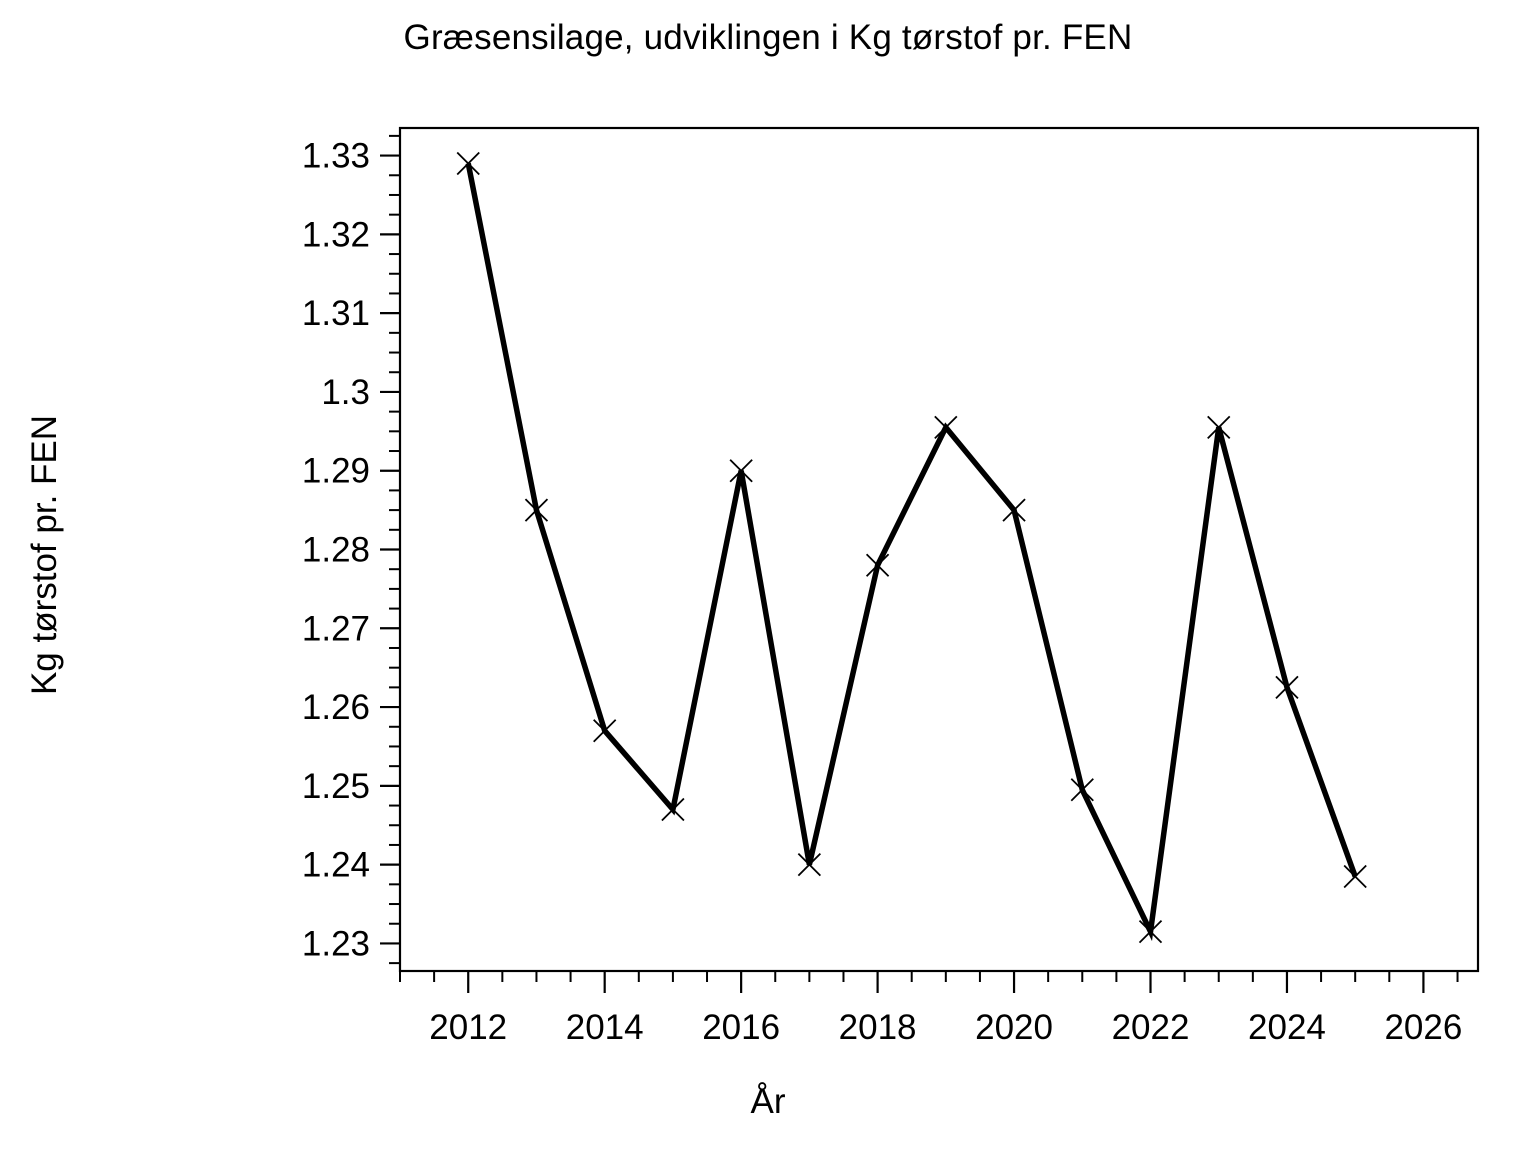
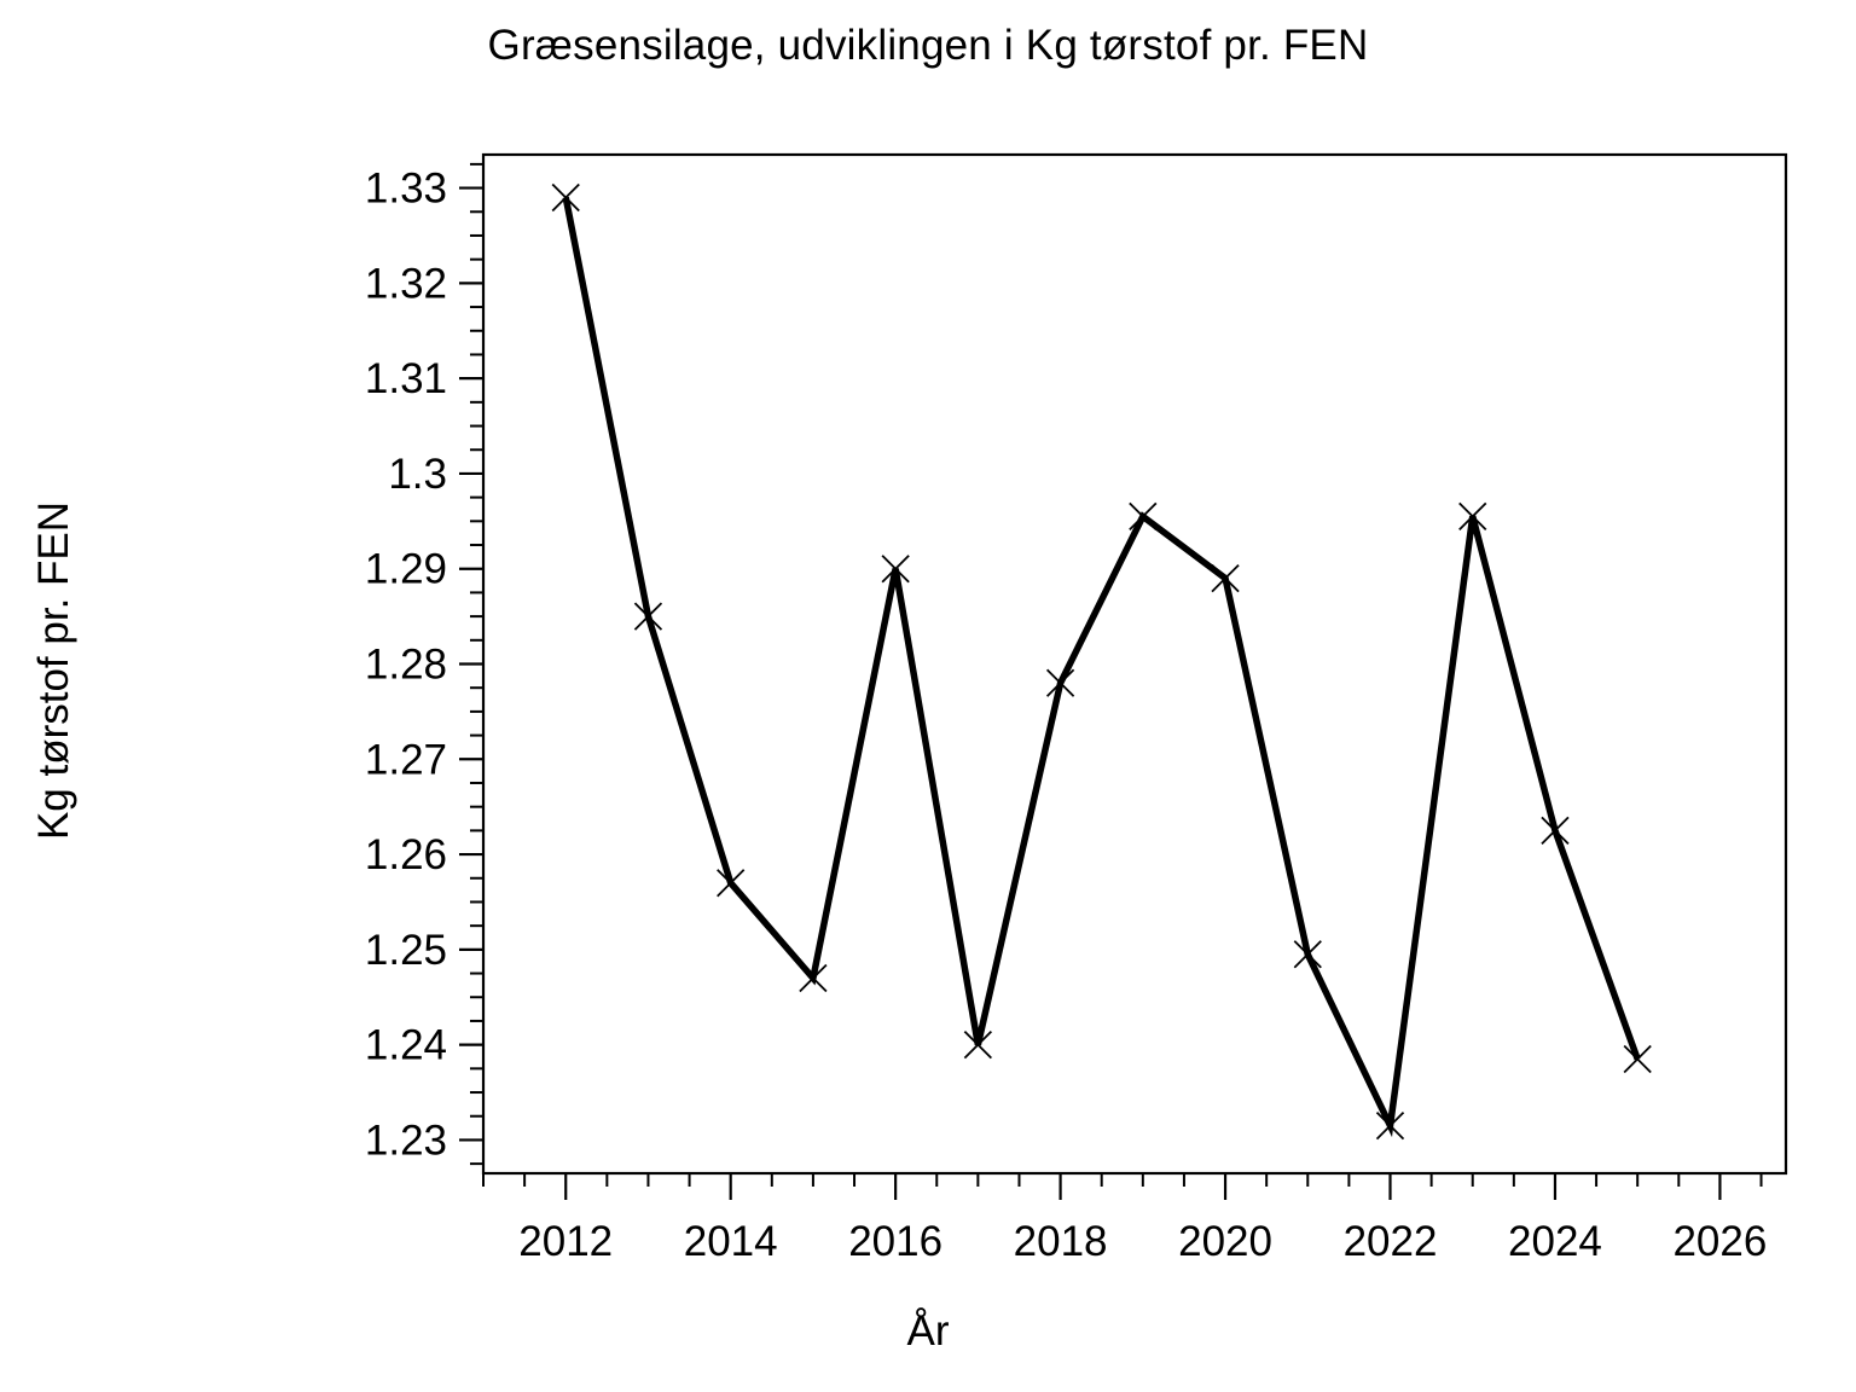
2020: 1.285 -> 1.289
